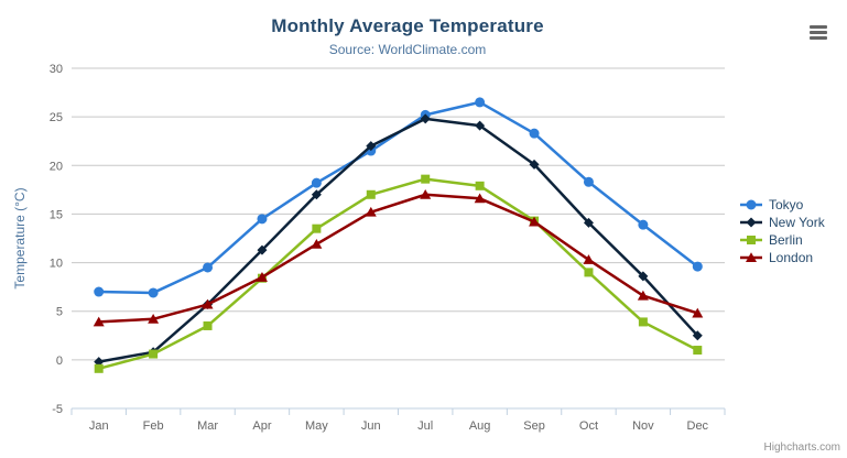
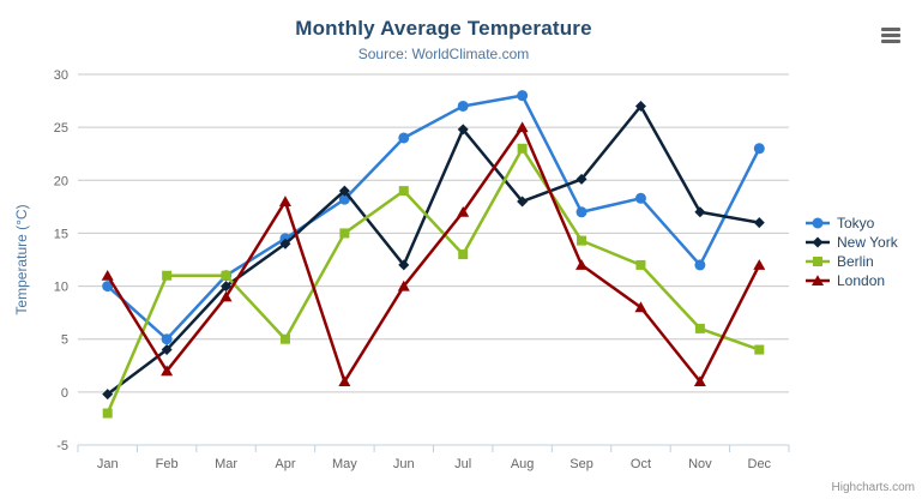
Tokyo/Jan: 7 -> 10
Berlin/Jan: -1 -> -2
London/Jan: 4 -> 11
Tokyo/Feb: 7 -> 5
New York/Feb: 1 -> 4
Berlin/Feb: 1 -> 11
London/Feb: 4 -> 2
Tokyo/Mar: 10 -> 11
New York/Mar: 6 -> 10
Berlin/Mar: 4 -> 11
London/Mar: 6 -> 9
New York/Apr: 11 -> 14
Berlin/Apr: 8 -> 5
London/Apr: 8 -> 18
New York/May: 17 -> 19
Berlin/May: 14 -> 15
London/May: 12 -> 1
Tokyo/Jun: 22 -> 24
New York/Jun: 22 -> 12
Berlin/Jun: 17 -> 19
London/Jun: 15 -> 10
Tokyo/Jul: 25 -> 27
Berlin/Jul: 19 -> 13
Tokyo/Aug: 26 -> 28
New York/Aug: 24 -> 18
Berlin/Aug: 18 -> 23
London/Aug: 17 -> 25
Tokyo/Sep: 23 -> 17
London/Sep: 14 -> 12
New York/Oct: 14 -> 27
Berlin/Oct: 9 -> 12
London/Oct: 10 -> 8
Tokyo/Nov: 14 -> 12
New York/Nov: 9 -> 17
Berlin/Nov: 4 -> 6
London/Nov: 7 -> 1
Tokyo/Dec: 10 -> 23
New York/Dec: 2 -> 16
Berlin/Dec: 1 -> 4
London/Dec: 5 -> 12
